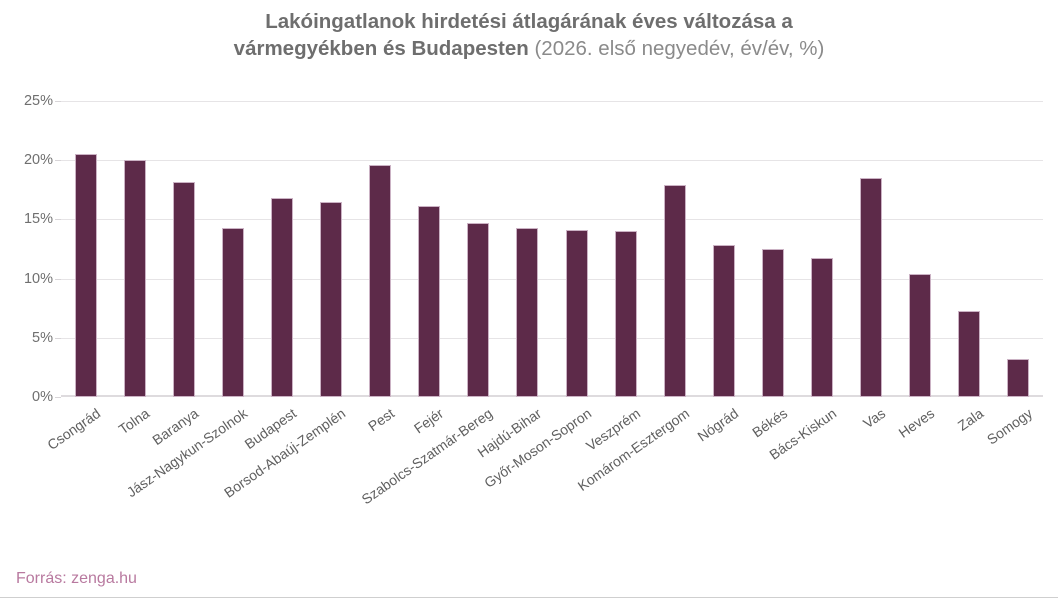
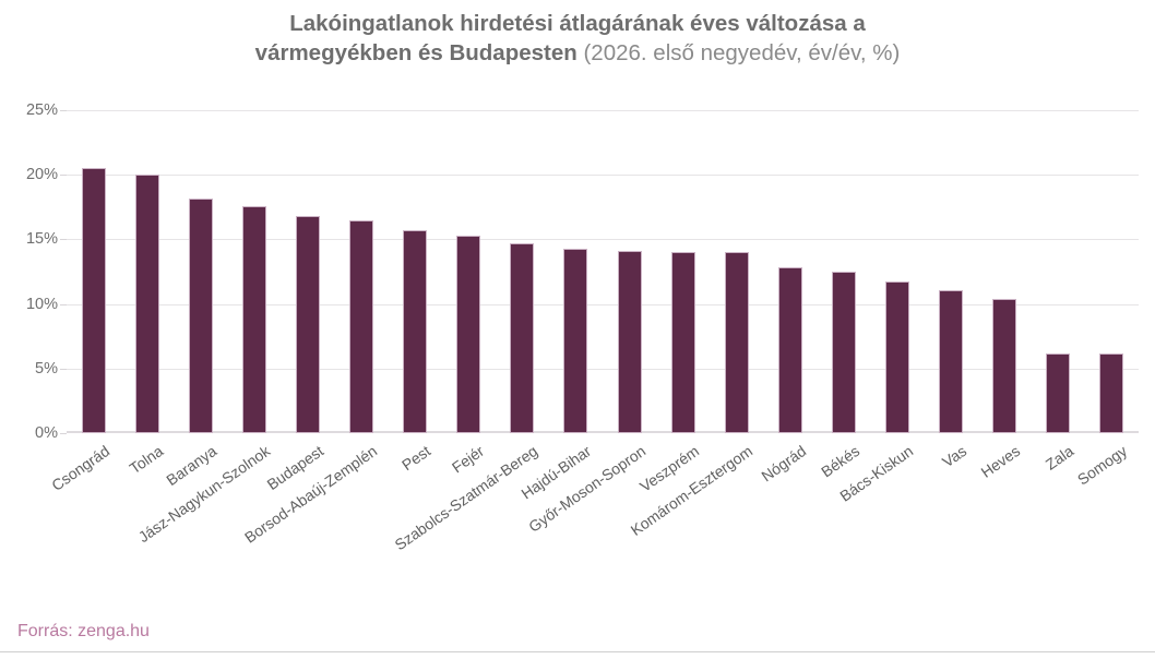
Jász-Nagykun-Szolnok: 14.3% -> 17.6%
Pest: 19.6% -> 15.7%
Fejér: 16.1% -> 15.3%
Komárom-Esztergom: 17.9% -> 14.0%
Vas: 18.5% -> 11.1%
Zala: 7.3% -> 6.2%
Somogy: 3.2% -> 6.2%
